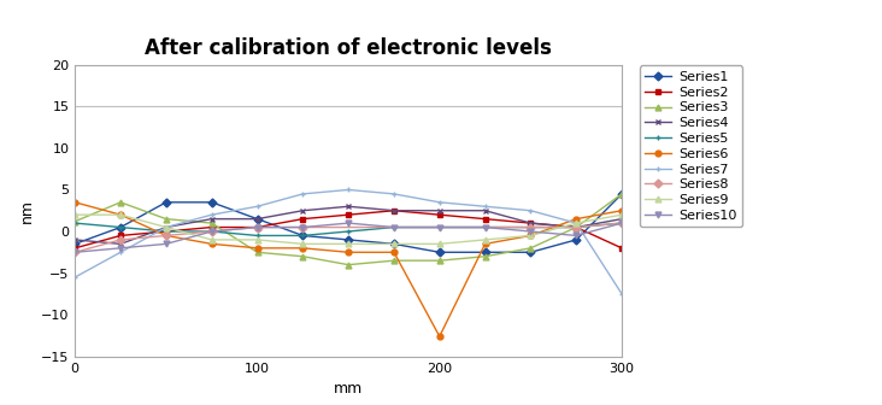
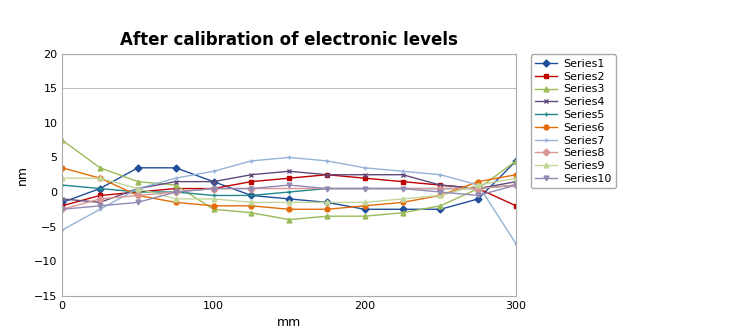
Series3/0: 1.2 -> 7.5
Series6/200: -12.6 -> -2.0
